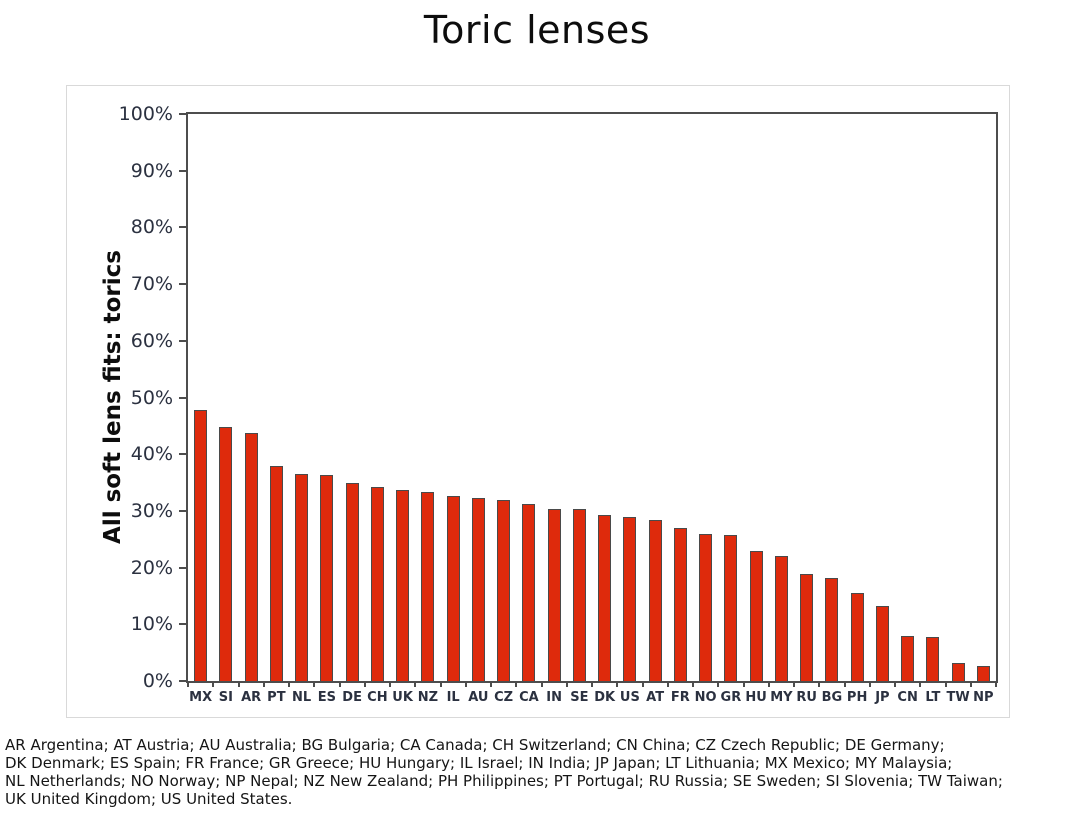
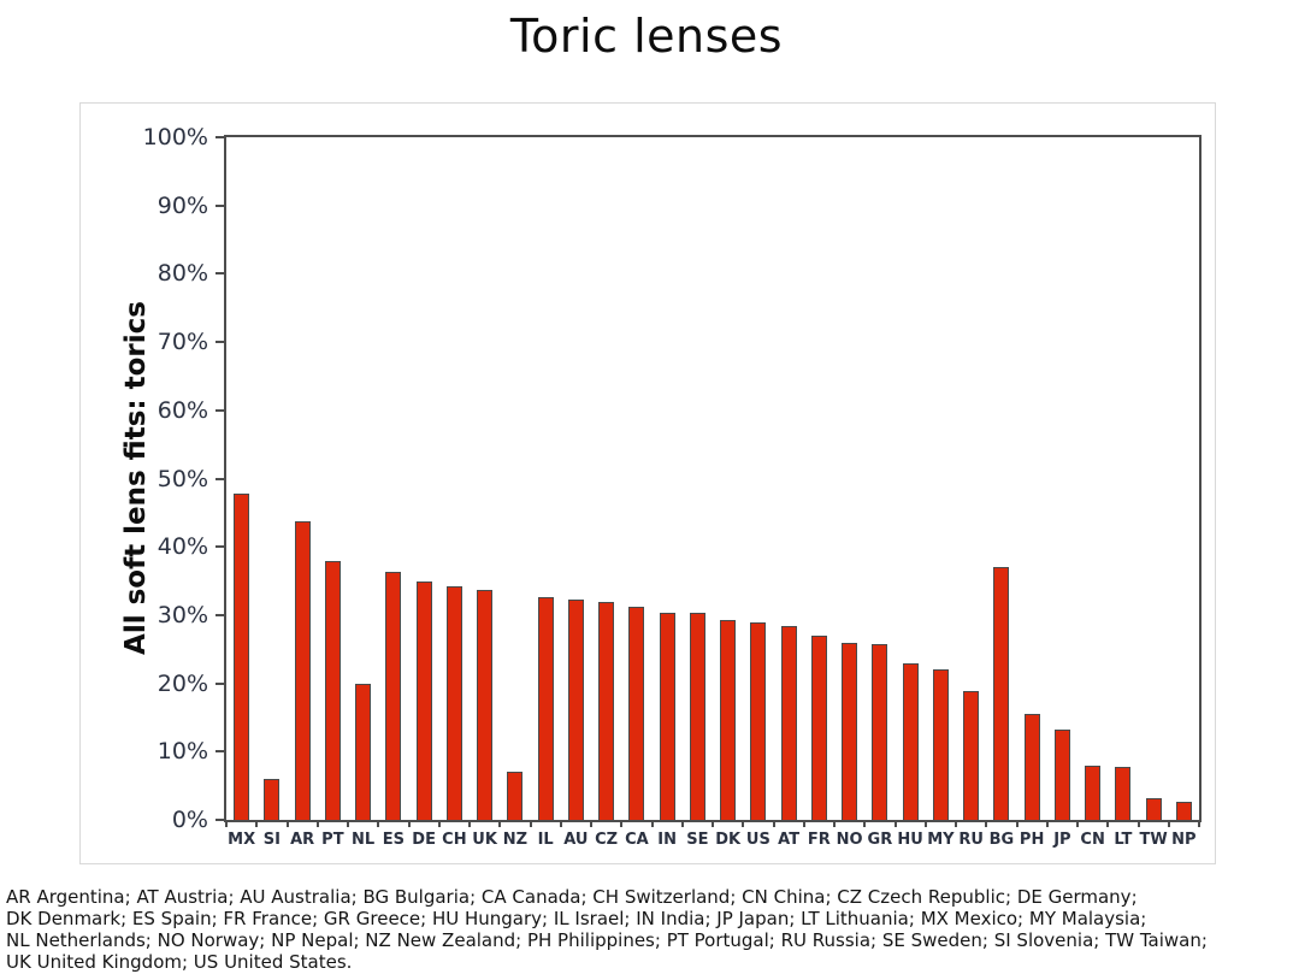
SI: 45% -> 6%
NL: 36% -> 20%
NZ: 33% -> 7%
BG: 18% -> 37%
